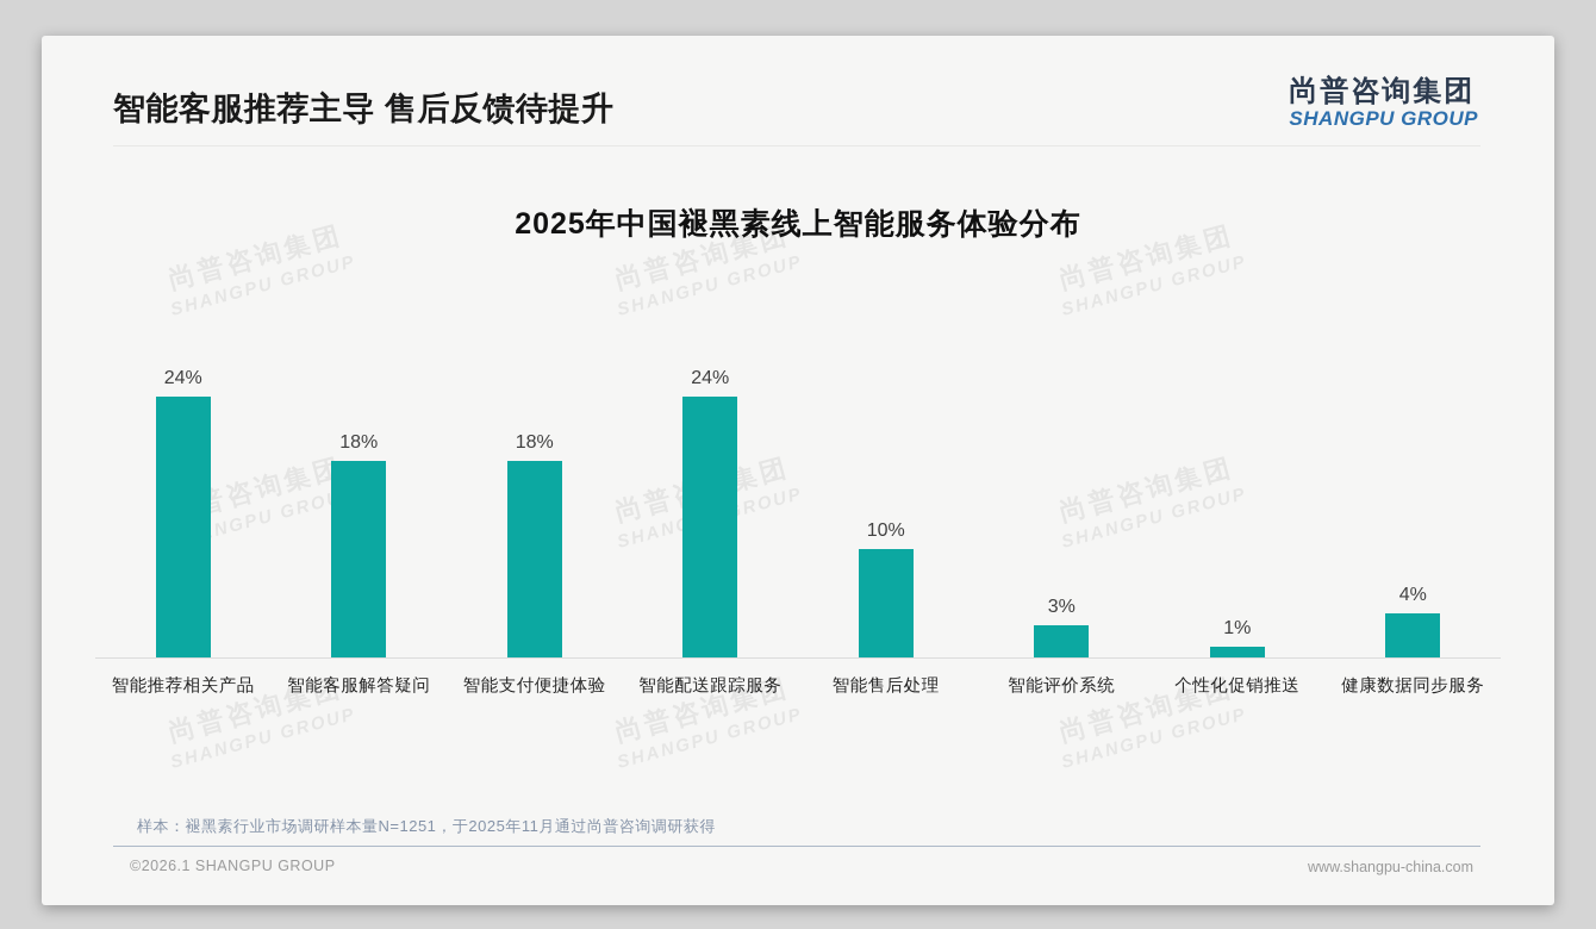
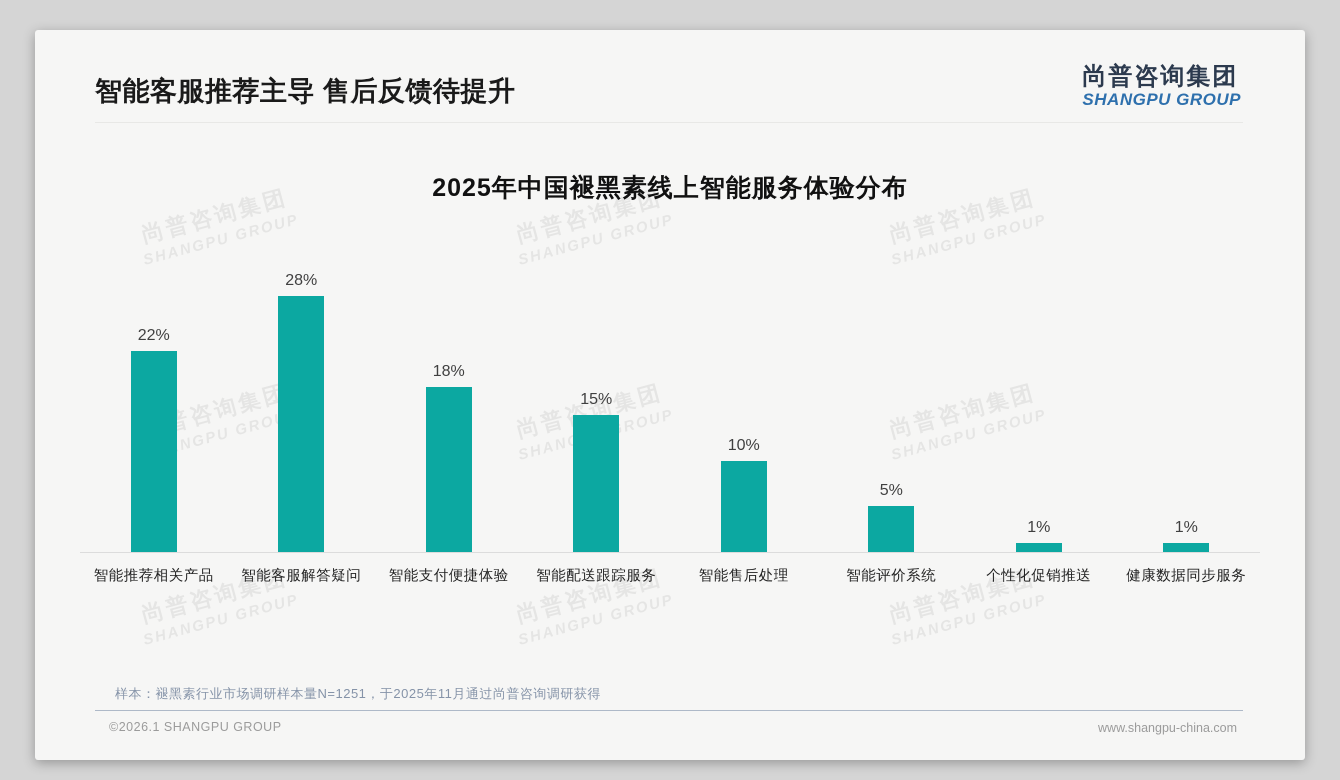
智能推荐相关产品: 24% -> 22%
智能客服解答疑问: 18% -> 28%
智能配送跟踪服务: 24% -> 15%
智能评价系统: 3% -> 5%
健康数据同步服务: 4% -> 1%
